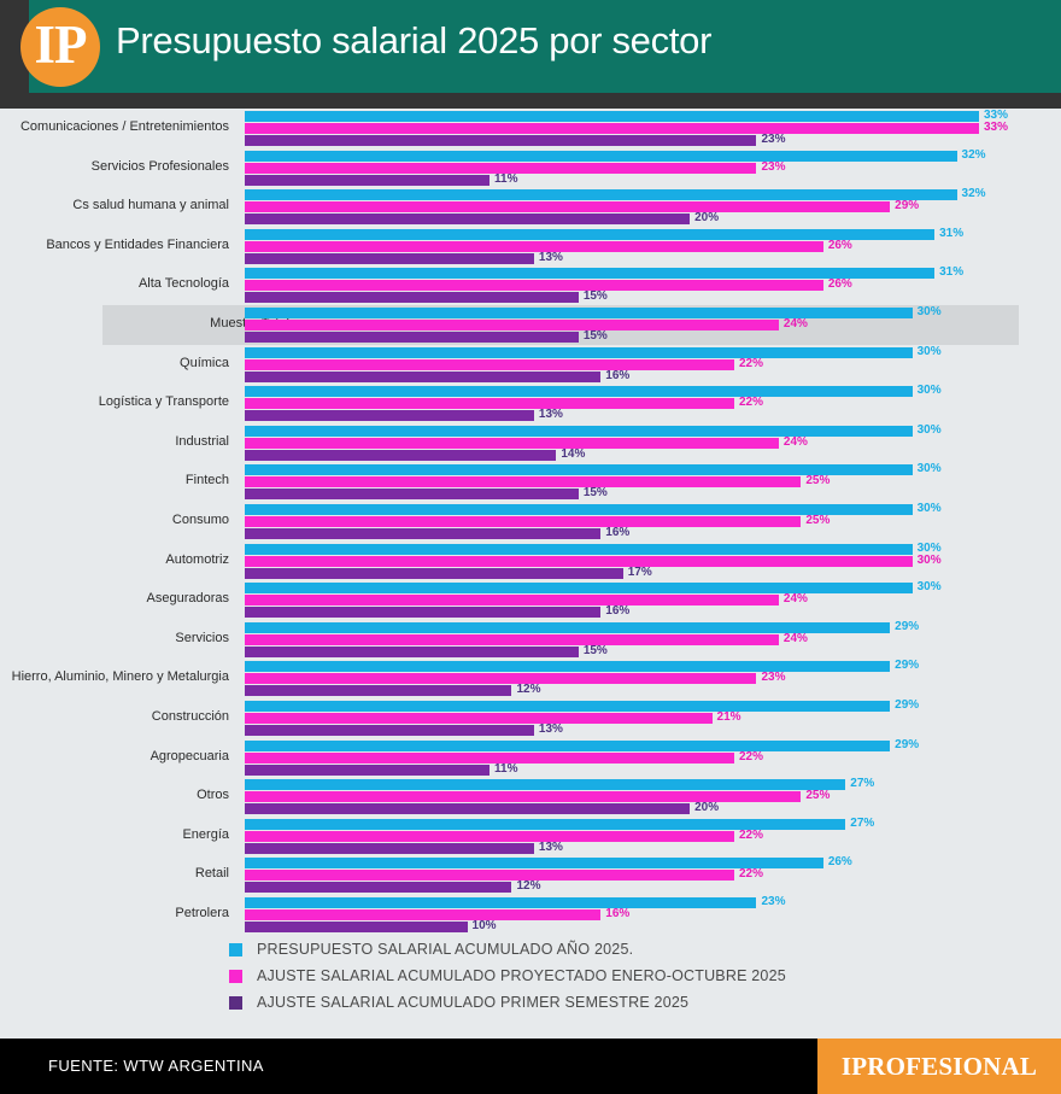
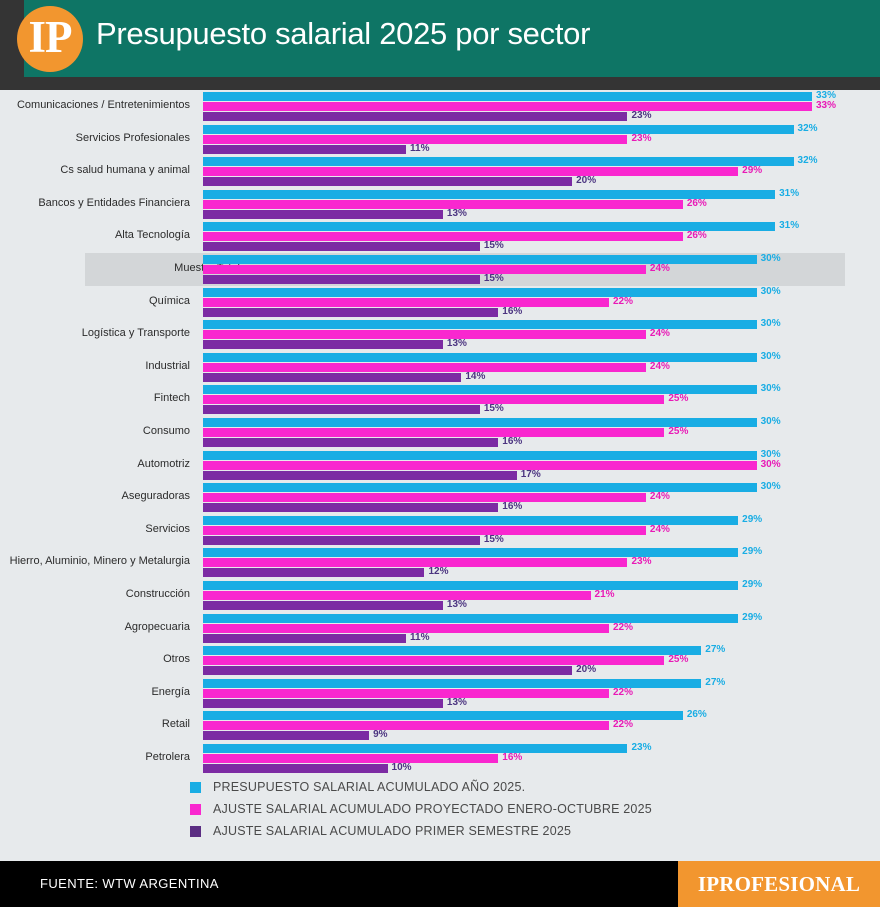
AJUSTE SALARIAL ACUMULADO PROYECTADO ENERO-OCTUBRE 2025/Logística y Transporte: 22% -> 24%
AJUSTE SALARIAL ACUMULADO PRIMER SEMESTRE 2025/Retail: 12% -> 9%
